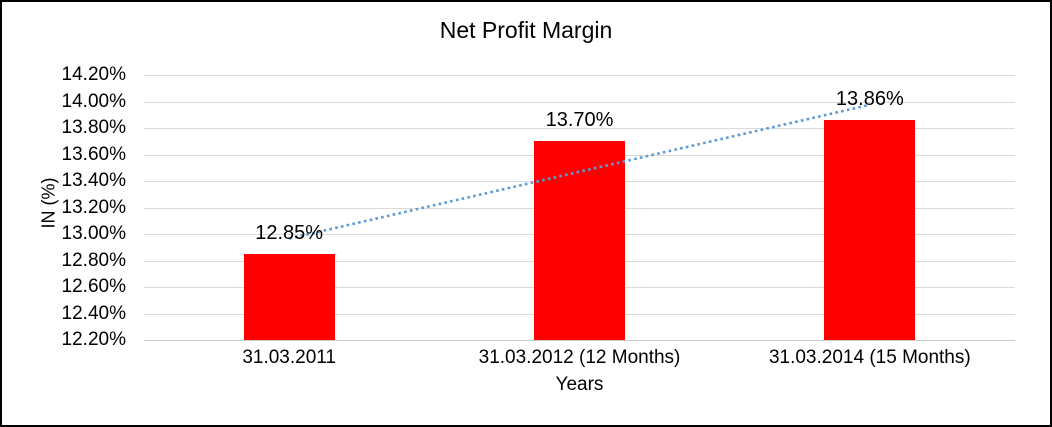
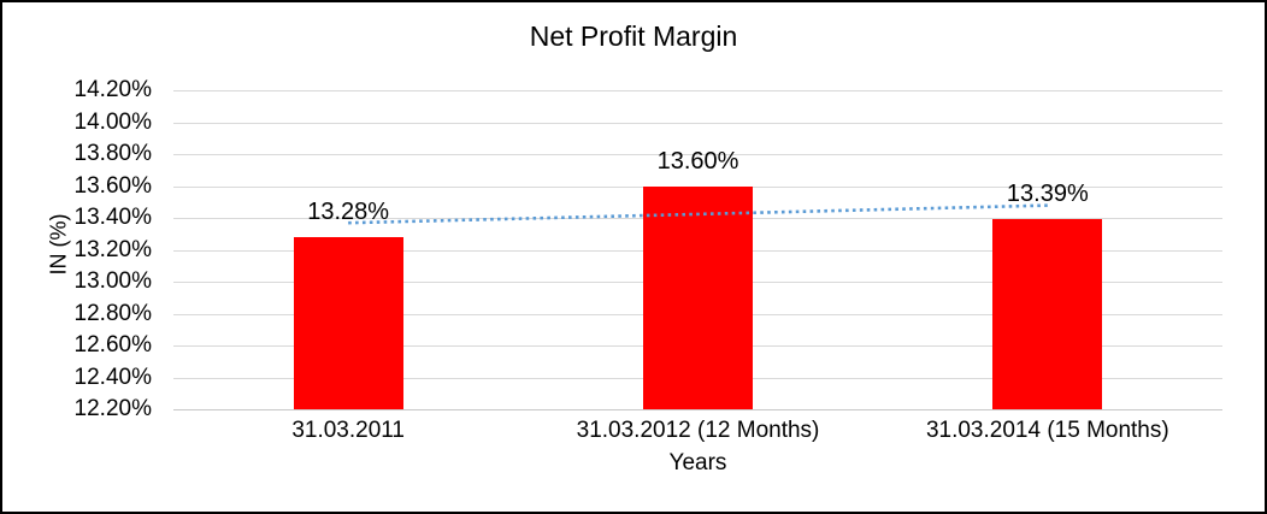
31.03.2011: 12.85% -> 13.28%
31.03.2012 (12 Months): 13.70% -> 13.60%
31.03.2014 (15 Months): 13.86% -> 13.39%
